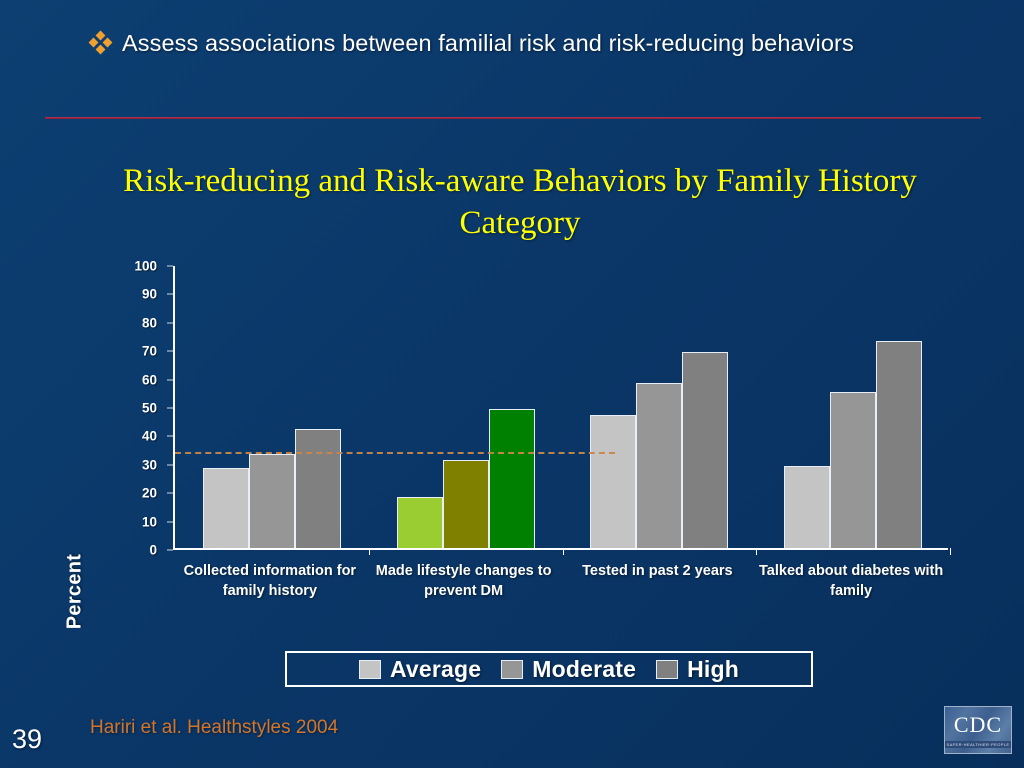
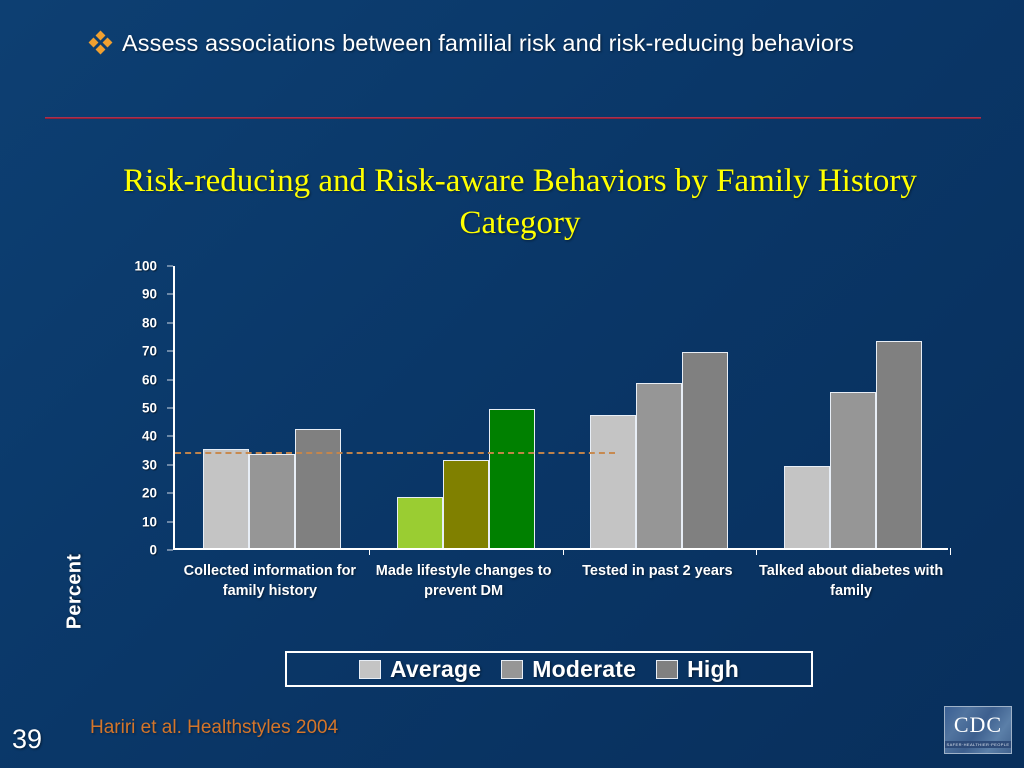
Average/Collected information for family history: 28 -> 35
